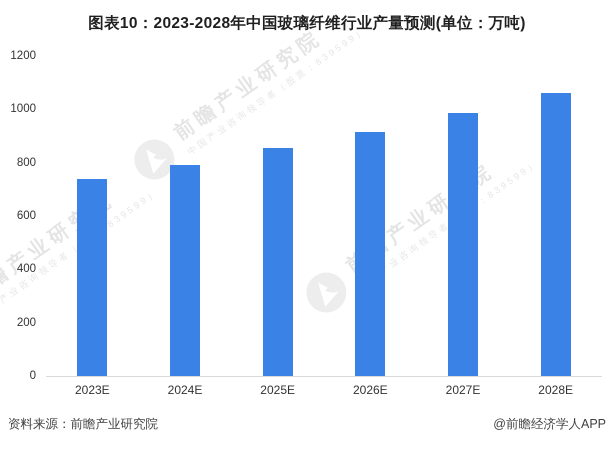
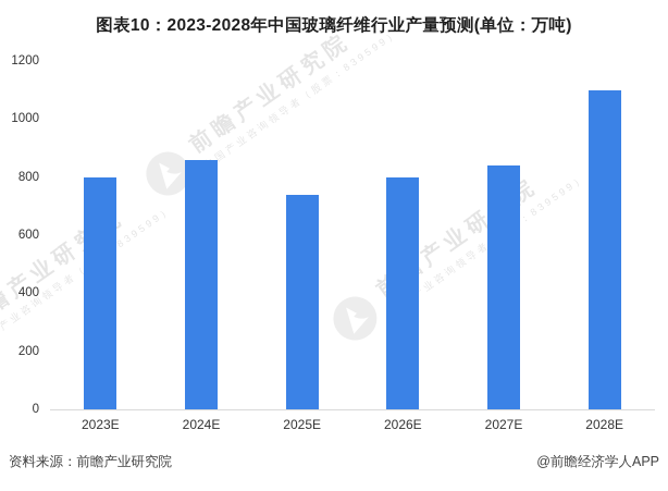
2023E: 740 -> 800
2024E: 790 -> 860
2025E: 860 -> 740
2026E: 920 -> 800
2027E: 980 -> 840
2028E: 1060 -> 1100
